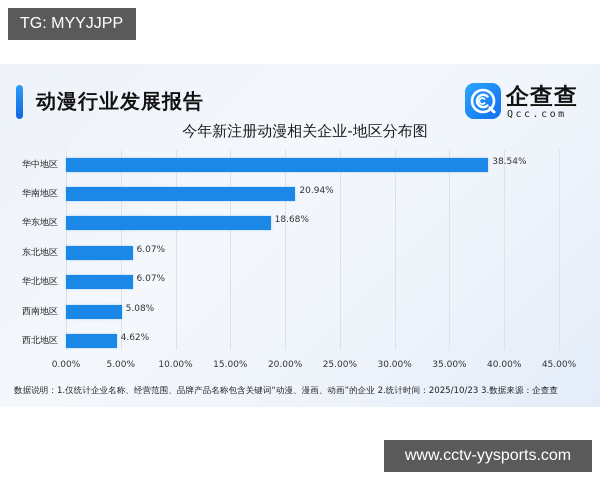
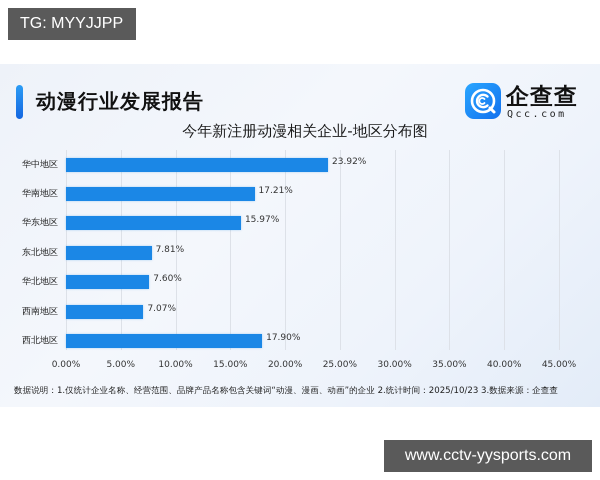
华中地区: 38.54% -> 23.92%
华南地区: 20.94% -> 17.21%
华东地区: 18.68% -> 15.97%
东北地区: 6.07% -> 7.81%
华北地区: 6.07% -> 7.60%
西南地区: 5.08% -> 7.07%
西北地区: 4.62% -> 17.90%
